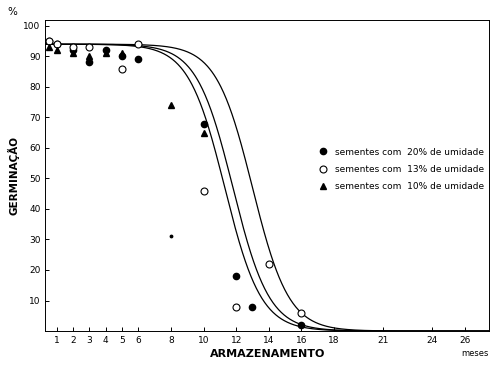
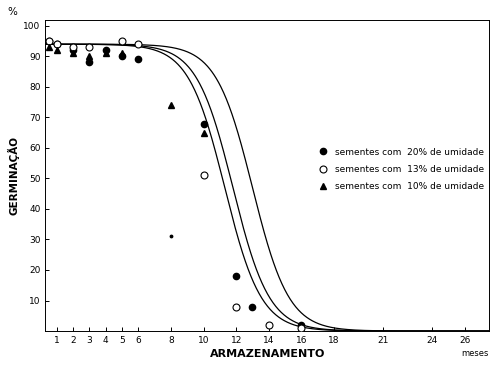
sementes com 13% de umidade/5: 86 -> 95
sementes com 13% de umidade/10: 46 -> 51
sementes com 13% de umidade/14: 22 -> 2
sementes com 13% de umidade/16: 6 -> 1
